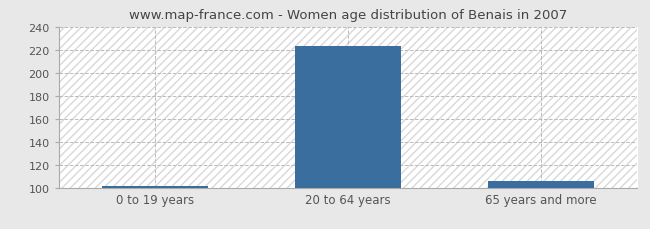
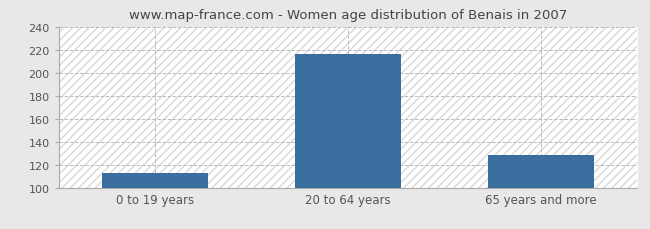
0 to 19 years: 101 -> 113
20 to 64 years: 223 -> 216
65 years and more: 106 -> 128
